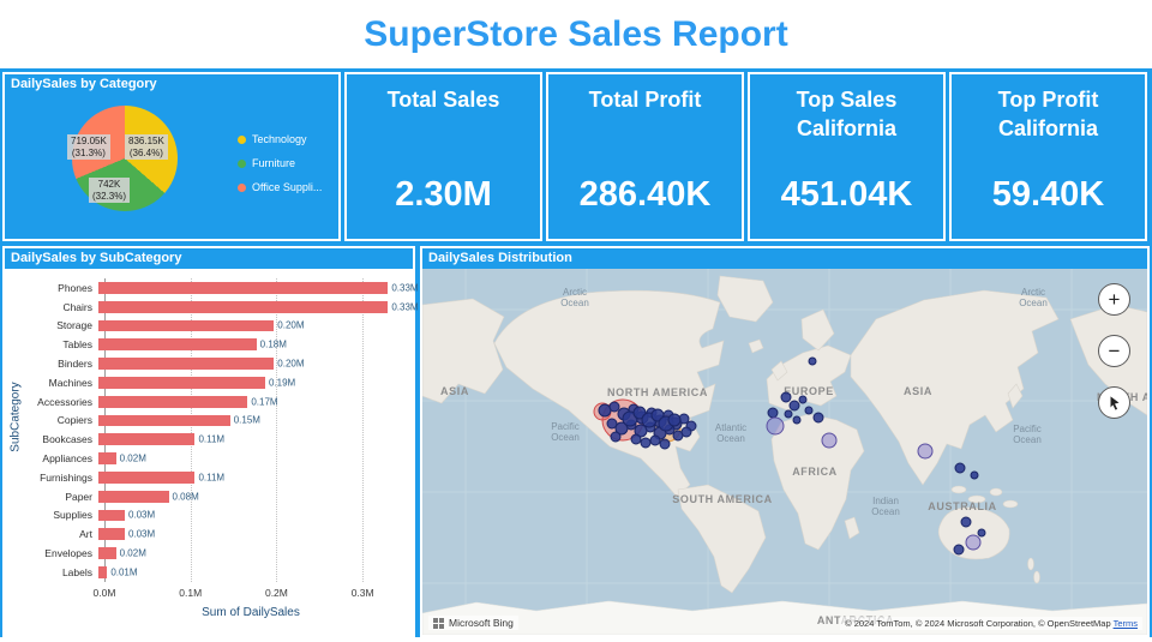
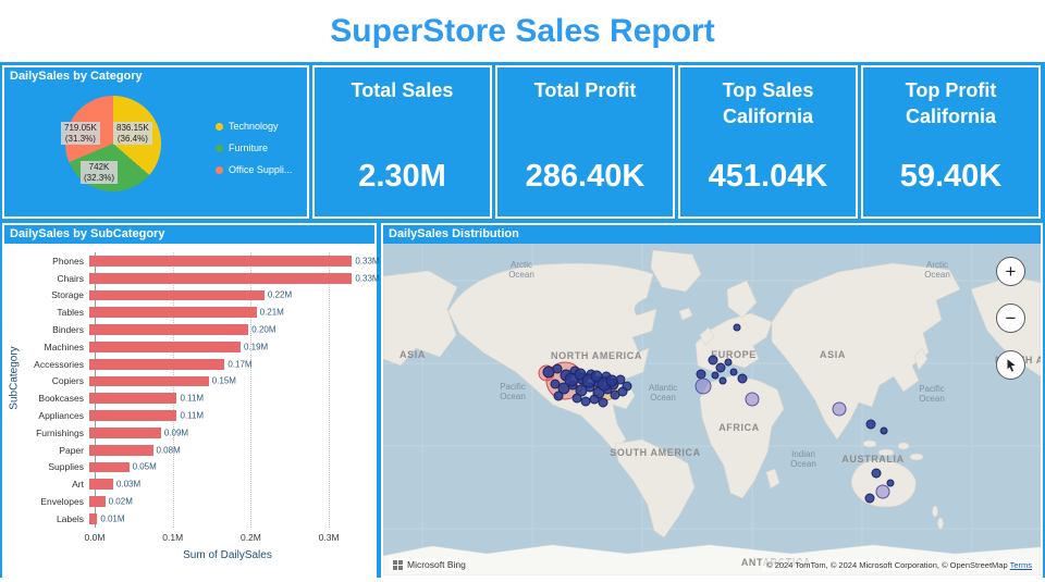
DailySales by SubCategory/Storage: 0.20M -> 0.22M
DailySales by SubCategory/Tables: 0.18M -> 0.21M
DailySales by SubCategory/Appliances: 0.02M -> 0.11M
DailySales by SubCategory/Furnishings: 0.11M -> 0.09M
DailySales by SubCategory/Supplies: 0.03M -> 0.05M
